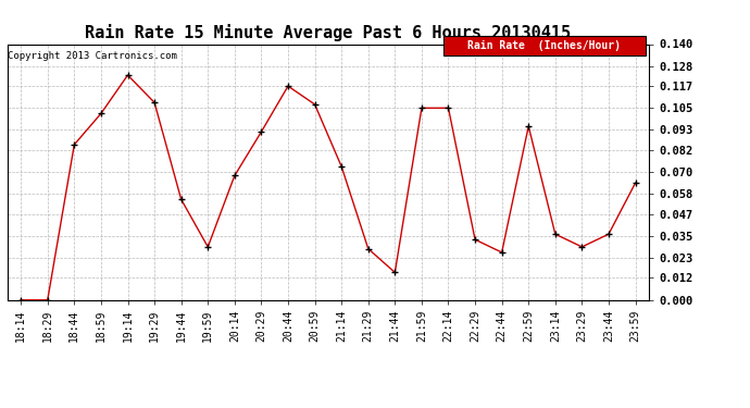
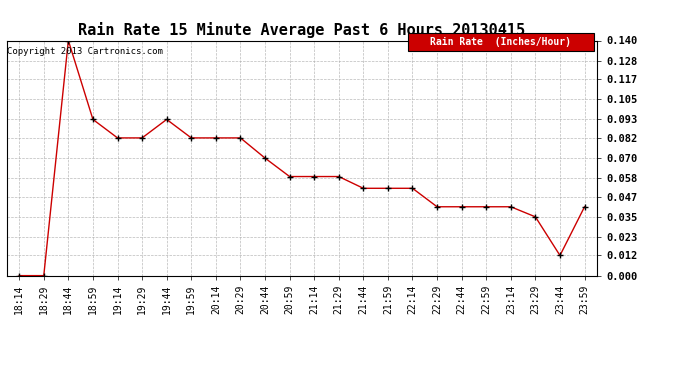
18:44: 0.085 -> 0.140
18:59: 0.102 -> 0.093
19:14: 0.123 -> 0.082
19:29: 0.108 -> 0.082
19:44: 0.055 -> 0.093
19:59: 0.029 -> 0.082
20:14: 0.068 -> 0.082
20:29: 0.092 -> 0.082
20:44: 0.117 -> 0.070
20:59: 0.107 -> 0.059
21:14: 0.073 -> 0.059
21:29: 0.028 -> 0.059
21:44: 0.015 -> 0.052
21:59: 0.105 -> 0.052
22:14: 0.105 -> 0.052
22:29: 0.033 -> 0.041
22:44: 0.026 -> 0.041
22:59: 0.095 -> 0.041
23:14: 0.036 -> 0.041
23:29: 0.029 -> 0.035
23:44: 0.036 -> 0.012
23:59: 0.064 -> 0.041
